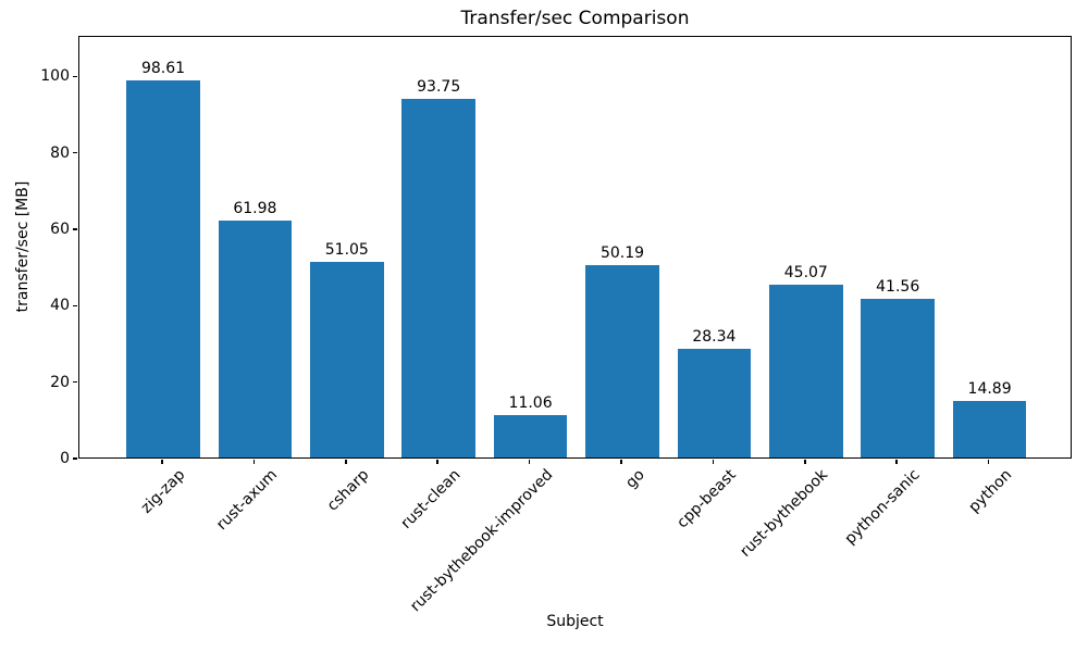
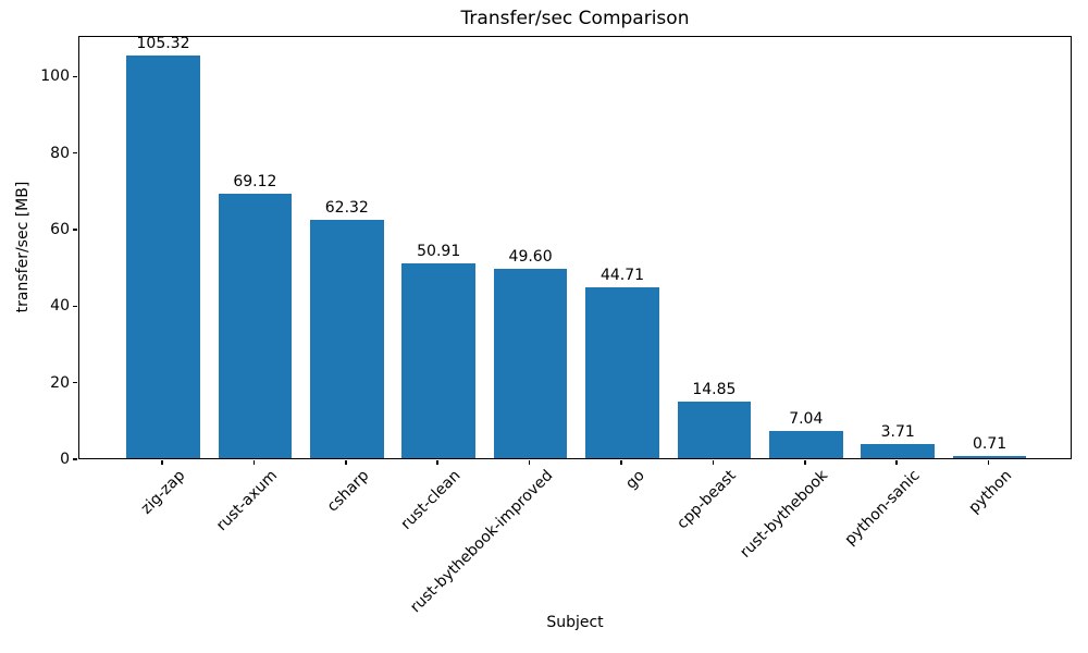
zig-zap: 98.61 -> 105.32
rust-axum: 61.98 -> 69.12
csharp: 51.05 -> 62.32
rust-clean: 93.75 -> 50.91
rust-bythebook-improved: 11.06 -> 49.60
go: 50.19 -> 44.71
cpp-beast: 28.34 -> 14.85
rust-bythebook: 45.07 -> 7.04
python-sanic: 41.56 -> 3.71
python: 14.89 -> 0.71
